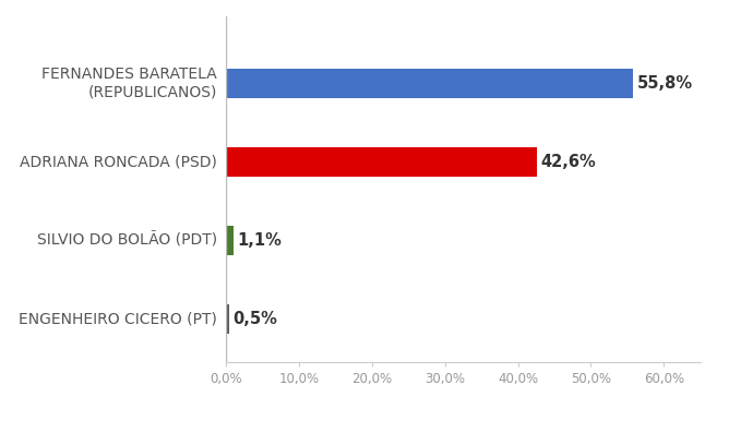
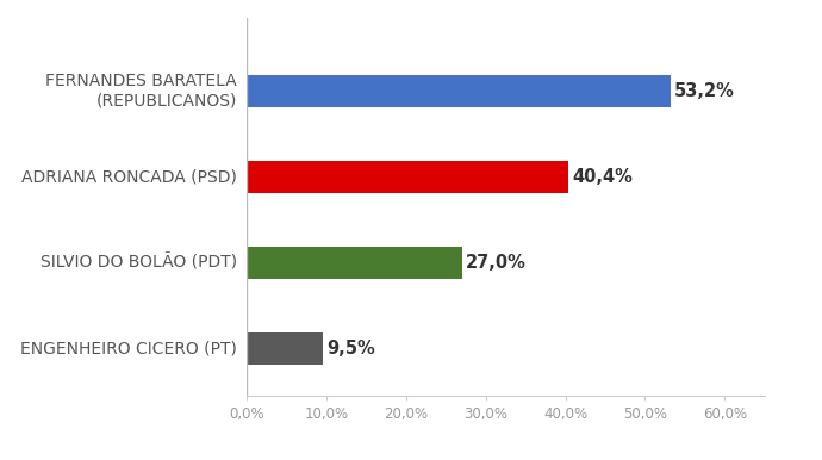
FERNANDES BARATELA (REPUBLICANOS): 55,8% -> 53,2%
ADRIANA RONCADA (PSD): 42,6% -> 40,4%
SILVIO DO BOLÃO (PDT): 1,1% -> 27,0%
ENGENHEIRO CICERO (PT): 0,5% -> 9,5%
